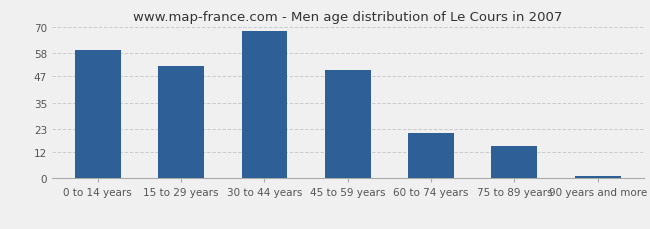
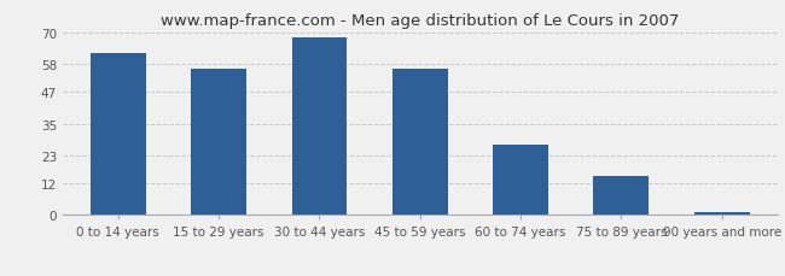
0 to 14 years: 59 -> 62
15 to 29 years: 52 -> 56
45 to 59 years: 50 -> 56
60 to 74 years: 21 -> 27
